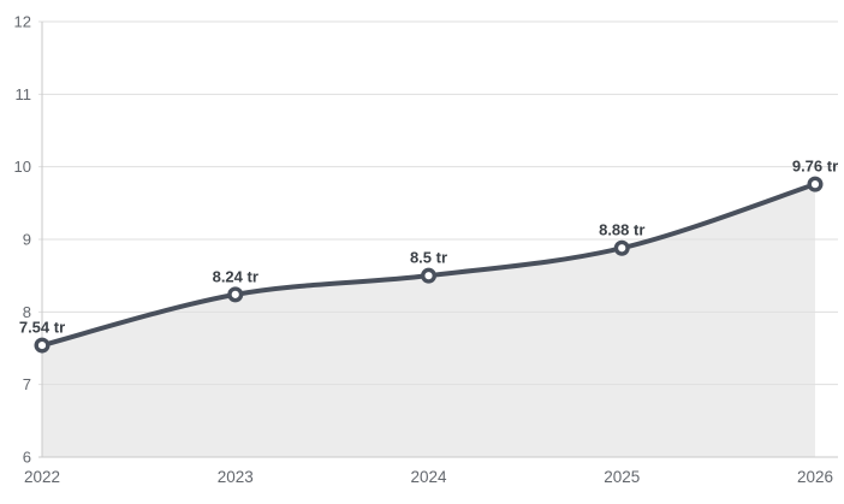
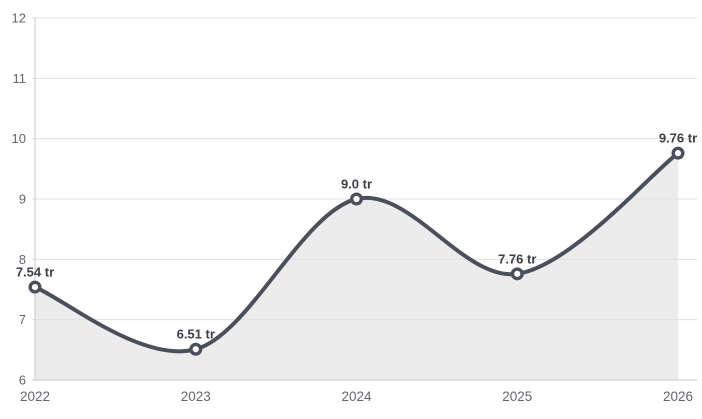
2023: 8.24 -> 6.51
2024: 8.5 -> 9.0
2025: 8.88 -> 7.76
